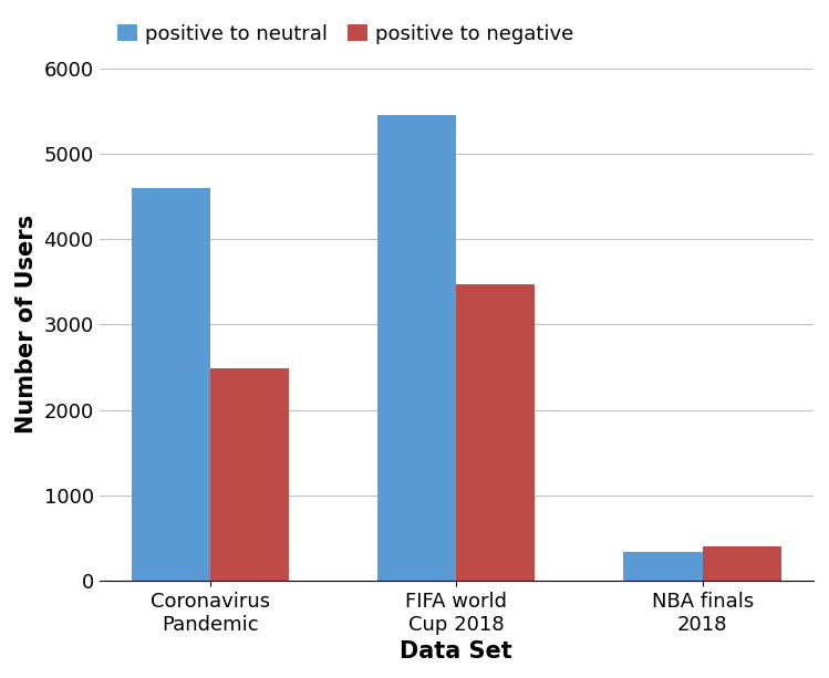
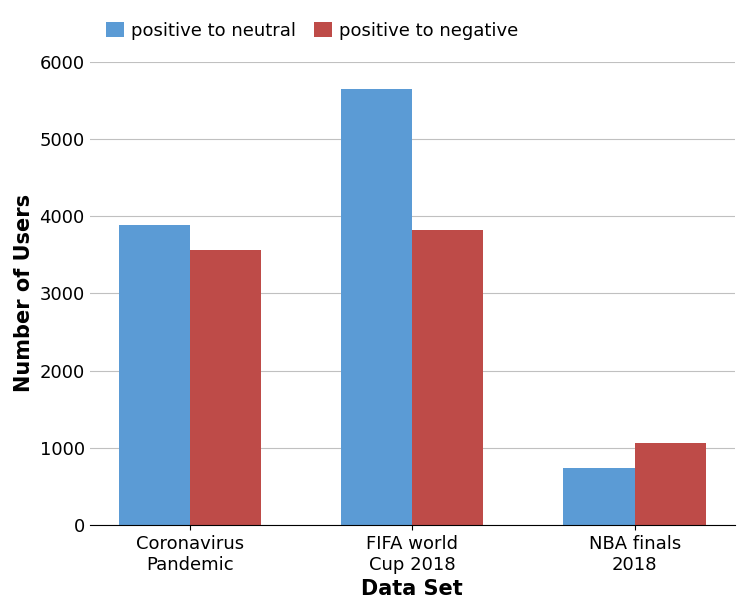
positive to neutral/Coronavirus Pandemic: 4600 -> 3880
positive to negative/Coronavirus Pandemic: 2480 -> 3560
positive to neutral/FIFA world Cup 2018: 5450 -> 5640
positive to negative/FIFA world Cup 2018: 3470 -> 3820
positive to neutral/NBA finals 2018: 340 -> 740
positive to negative/NBA finals 2018: 400 -> 1060
